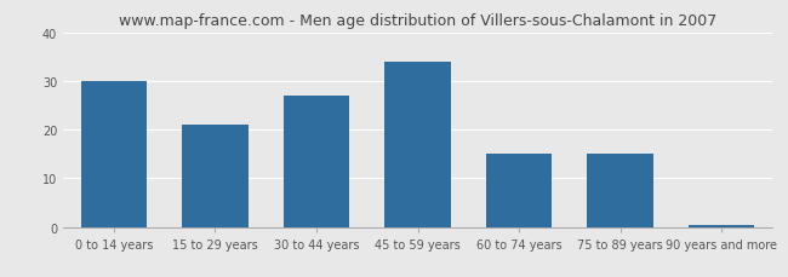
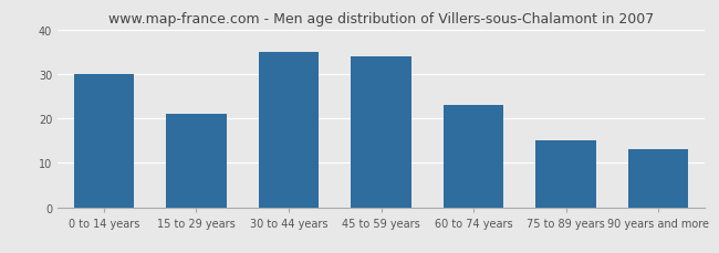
30 to 44 years: 27.0 -> 35.0
60 to 74 years: 15.0 -> 23.0
90 years and more: 0.5 -> 13.0
